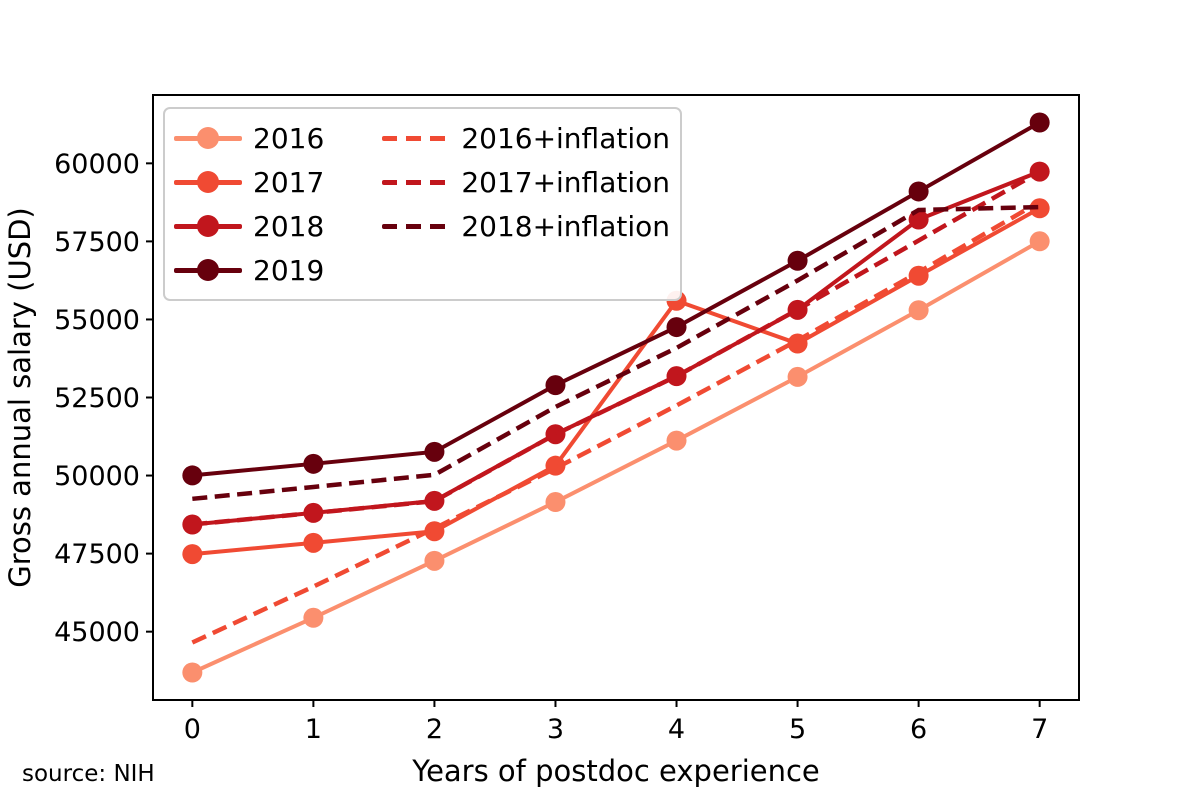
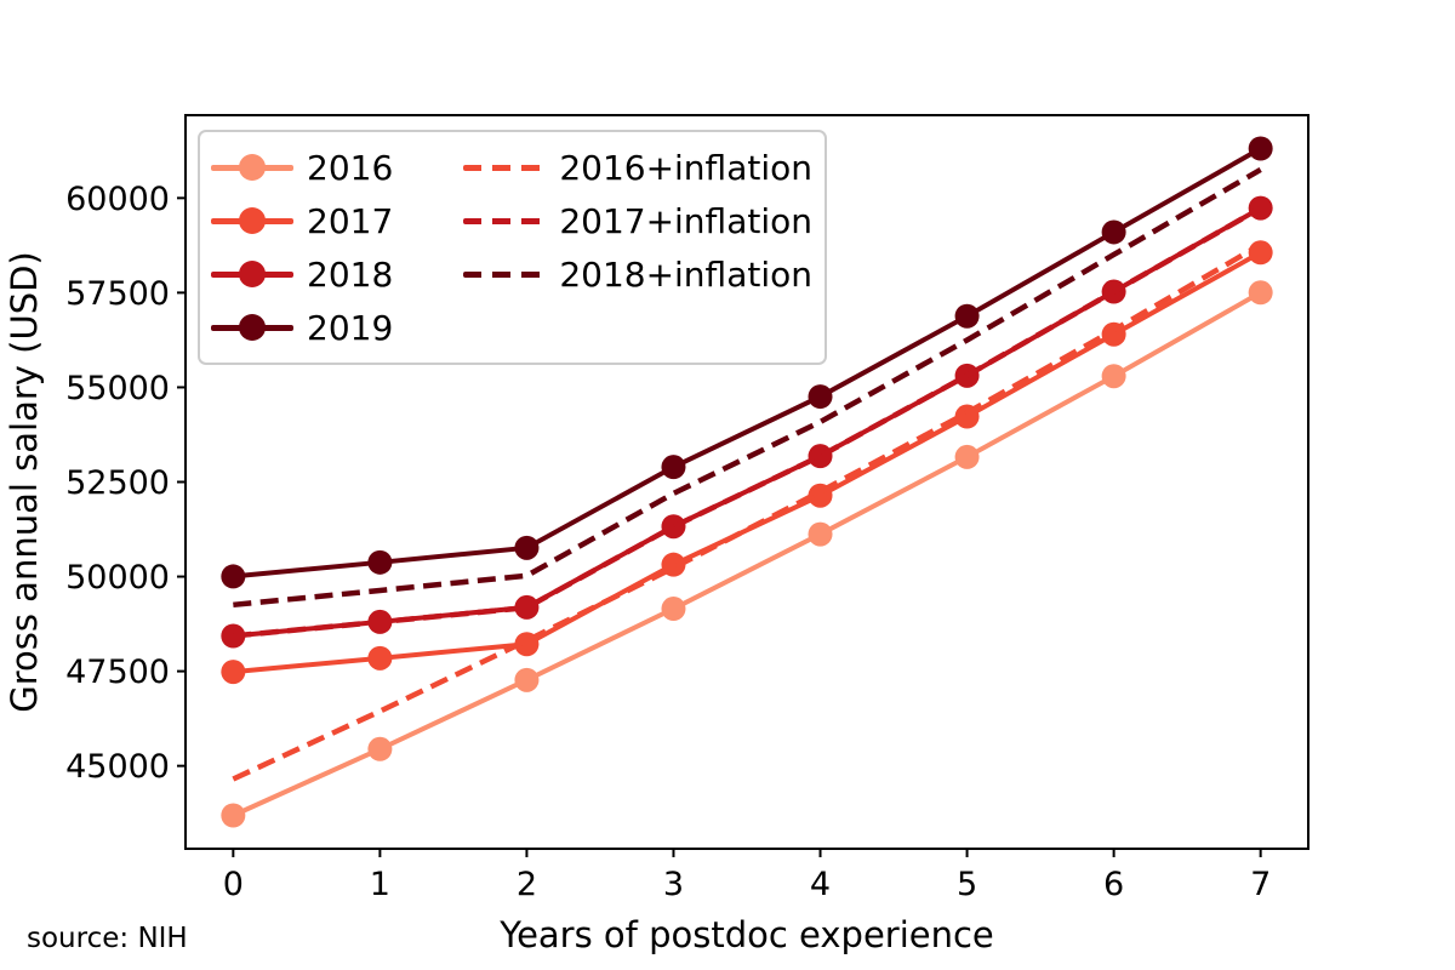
2017/4: 55600 -> 52100
2018/6: 58200 -> 57500
2018+inflation/7: 58600 -> 60800
